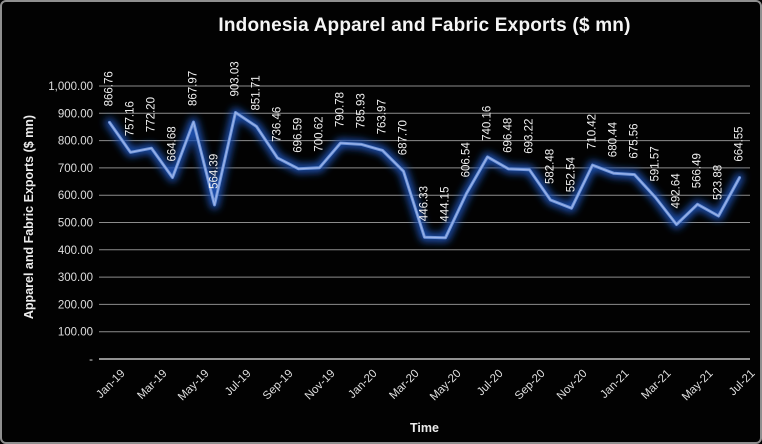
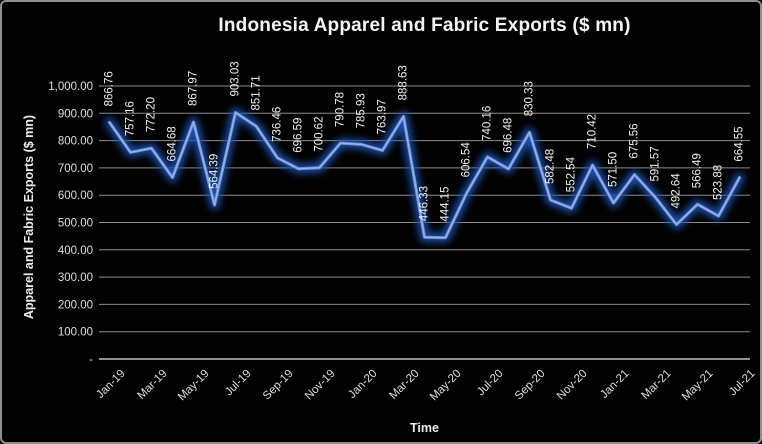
Mar-20: 687.70 -> 888.63
Sep-20: 693.22 -> 830.33
Jan-21: 680.44 -> 571.50
